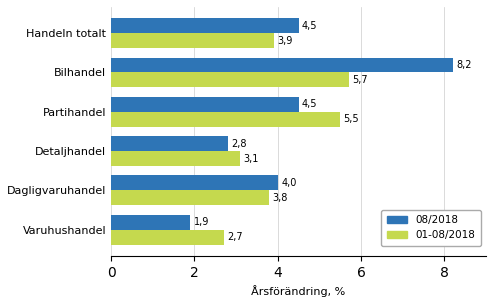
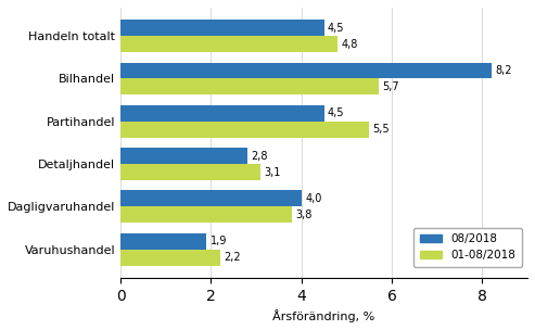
01-08/2018/Handeln totalt: 3,9 -> 4,8
01-08/2018/Varuhushandel: 2,7 -> 2,2
